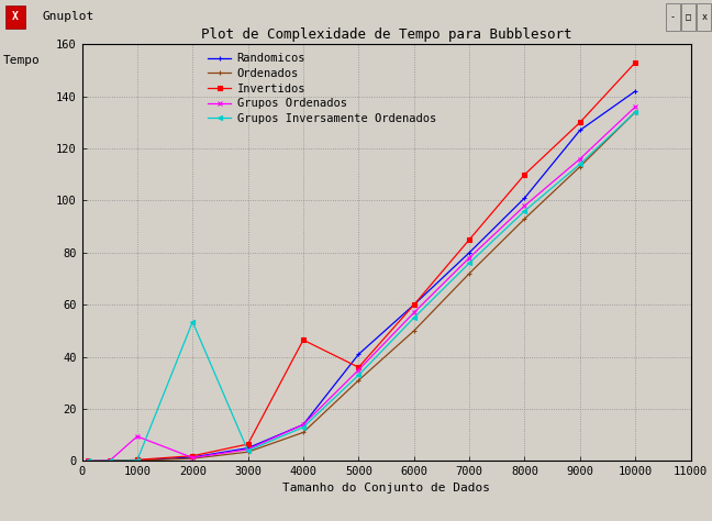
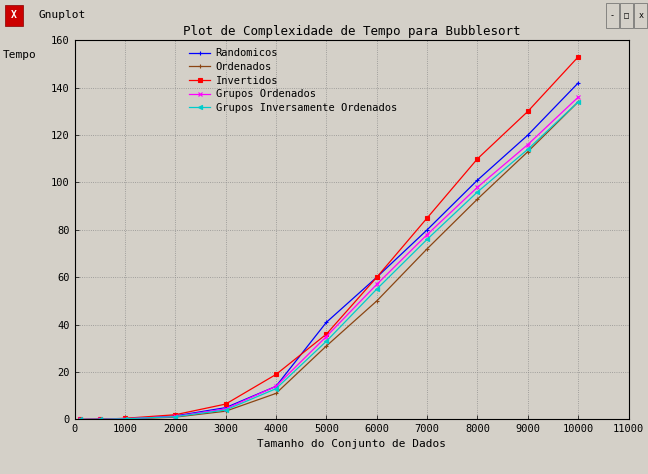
Grupos Ordenados/1000: 9.5 -> 0.3
Grupos Inversamente Ordenados/2000: 53.5 -> 1.2
Invertidos/4000: 46.5 -> 19.0
Randomicos/9000: 127.0 -> 120.0
